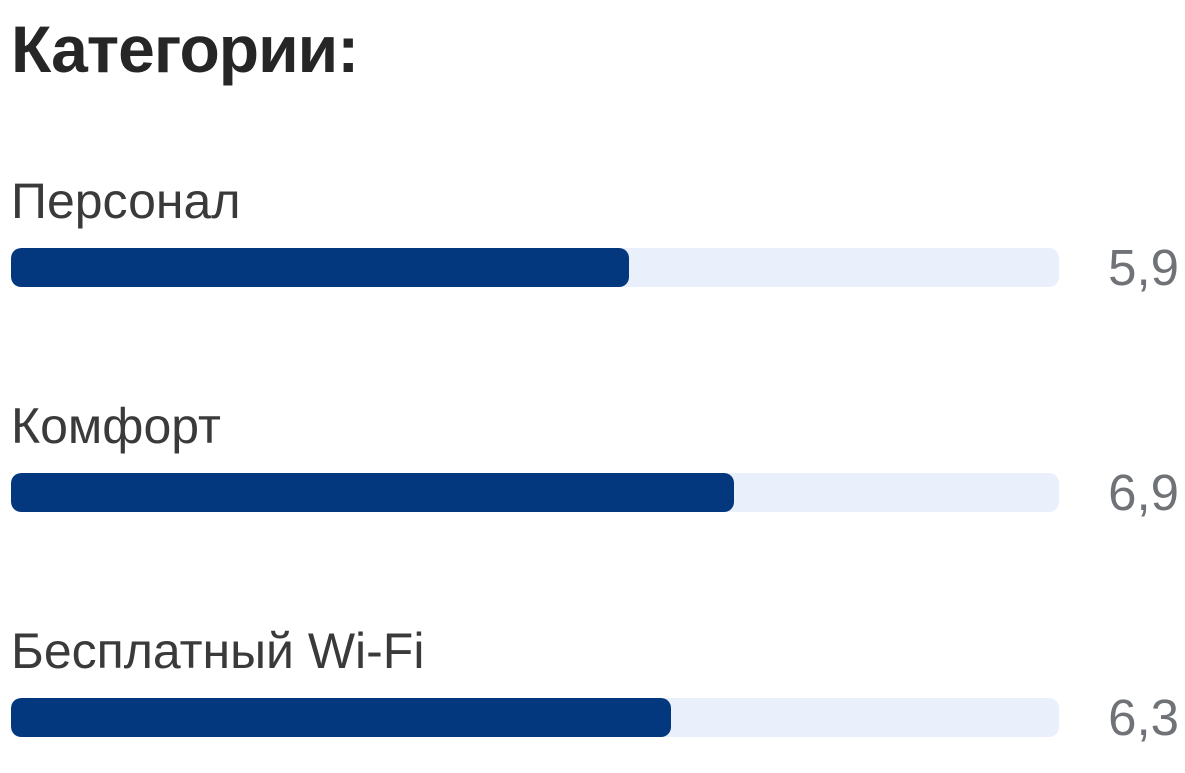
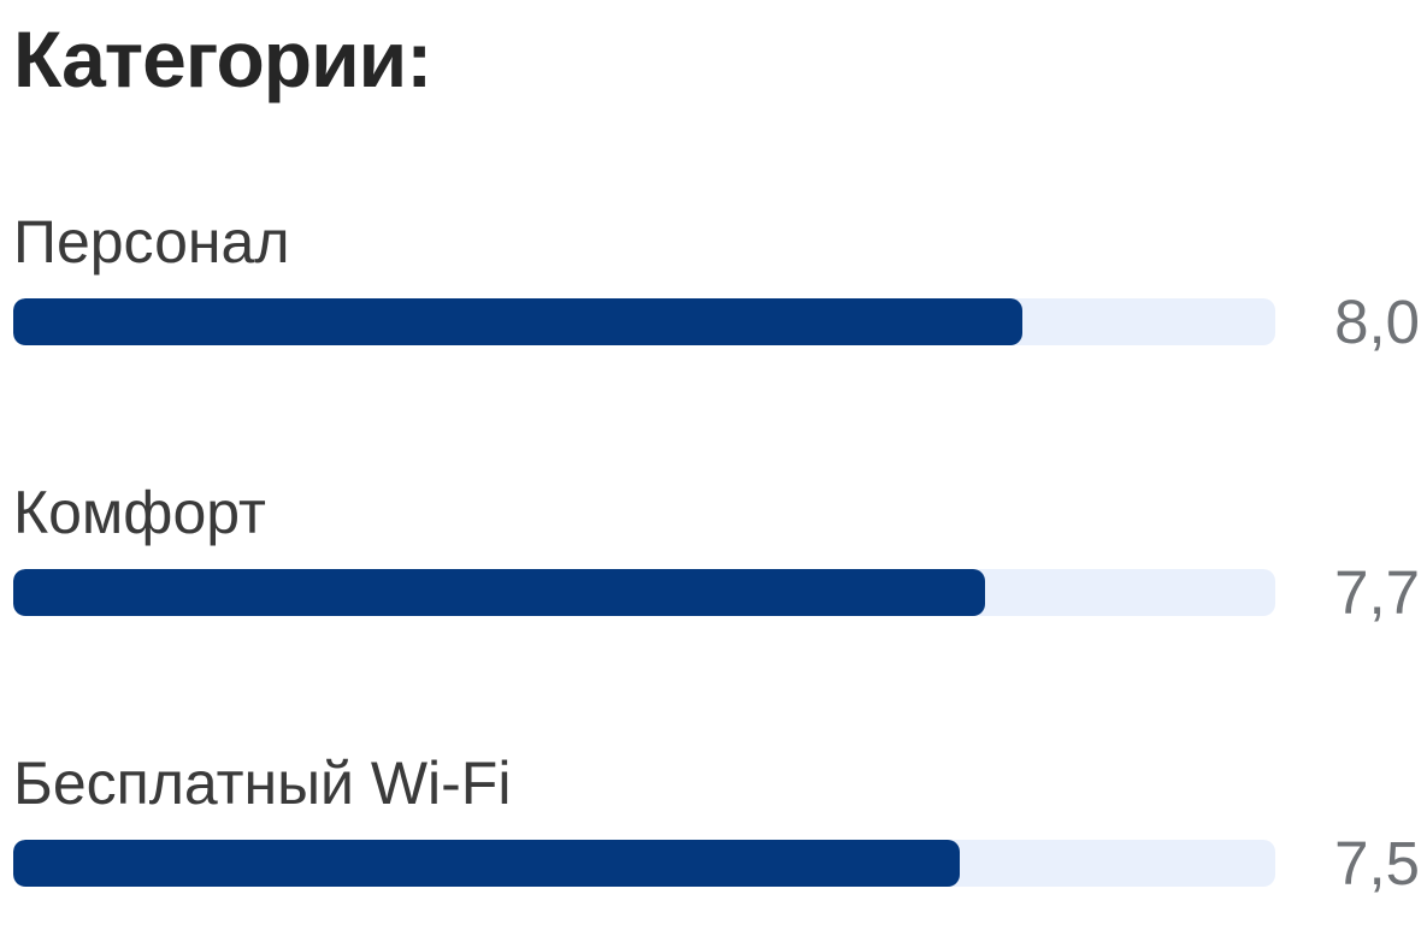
Персонал: 5,9 -> 8,0
Комфорт: 6,9 -> 7,7
Бесплатный Wi-Fi: 6,3 -> 7,5
